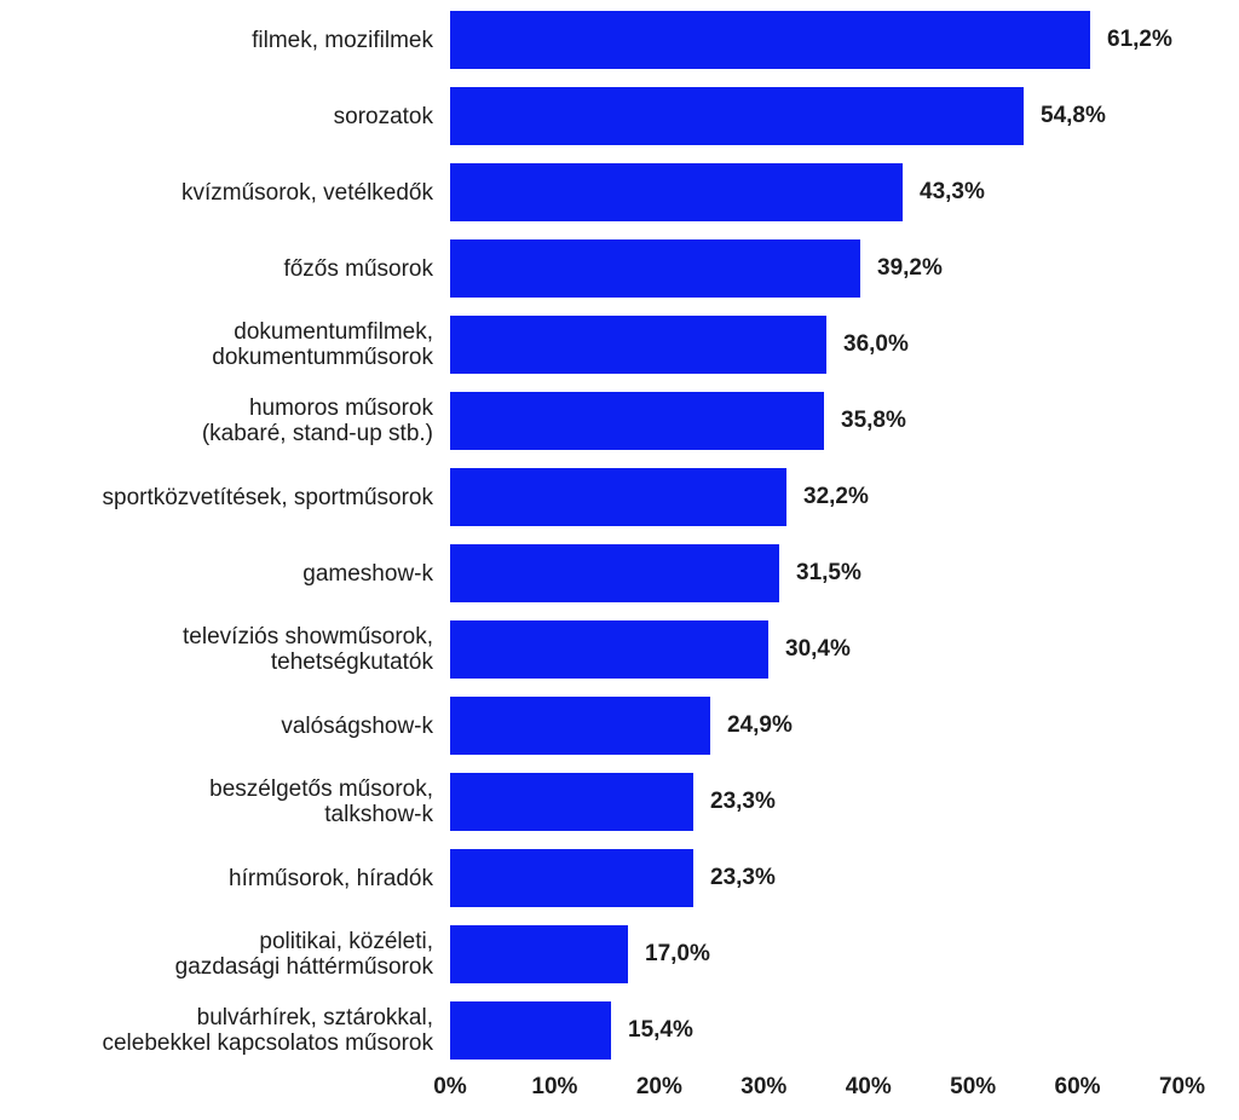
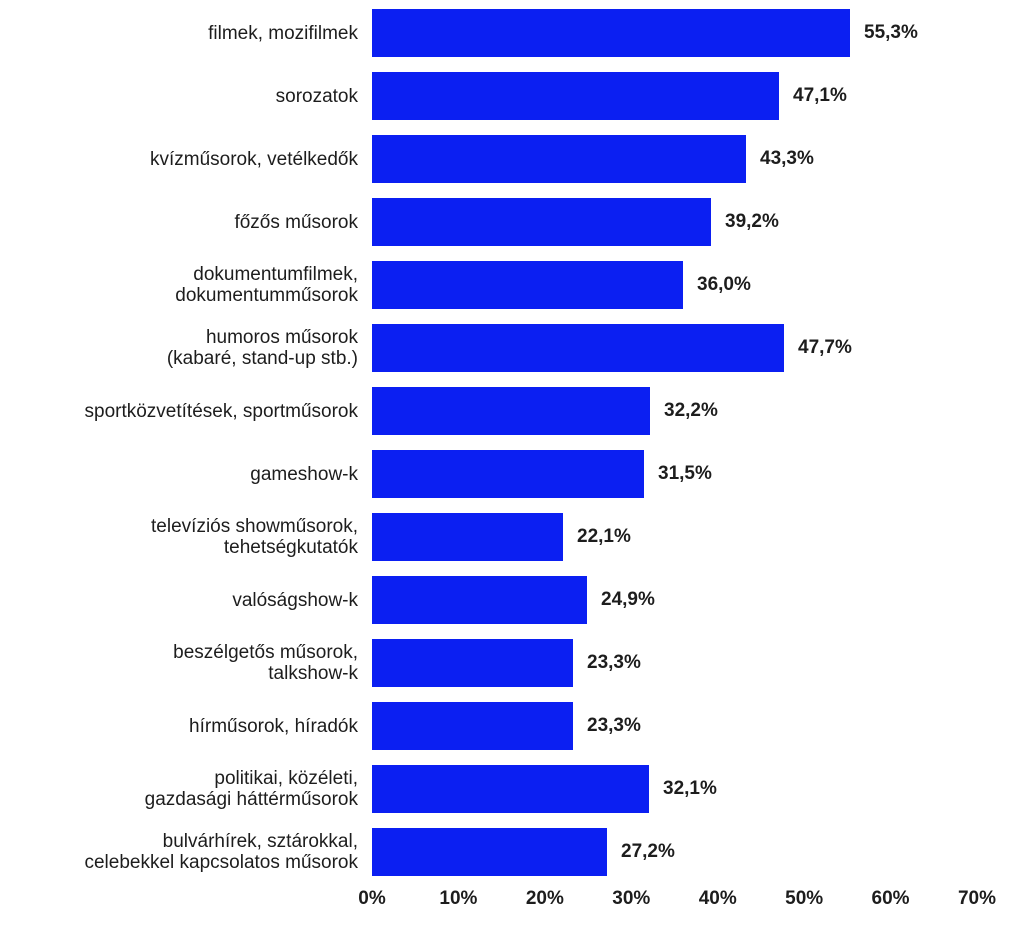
filmek, mozifilmek: 61,2% -> 55,3%
sorozatok: 54,8% -> 47,1%
humoros műsorok (kabaré, stand-up stb.): 35,8% -> 47,7%
televíziós showműsorok, tehetségkutatók: 30,4% -> 22,1%
politikai, közéleti, gazdasági háttérműsorok: 17,0% -> 32,1%
bulvárhírek, sztárokkal, celebekkel kapcsolatos műsorok: 15,4% -> 27,2%
